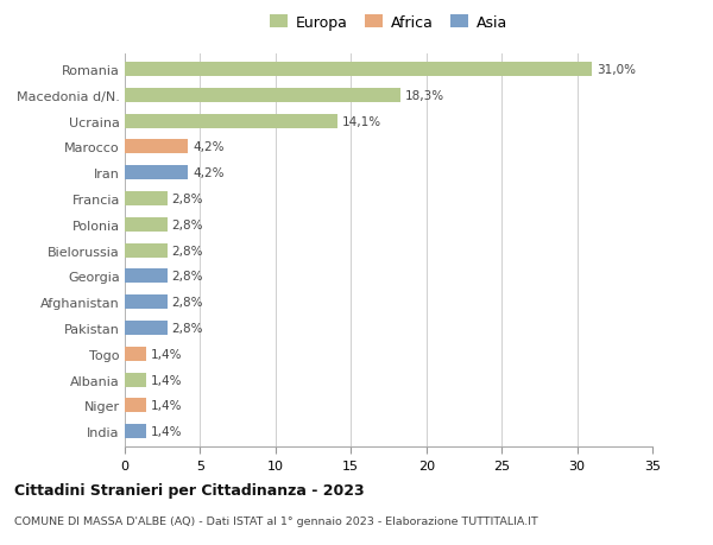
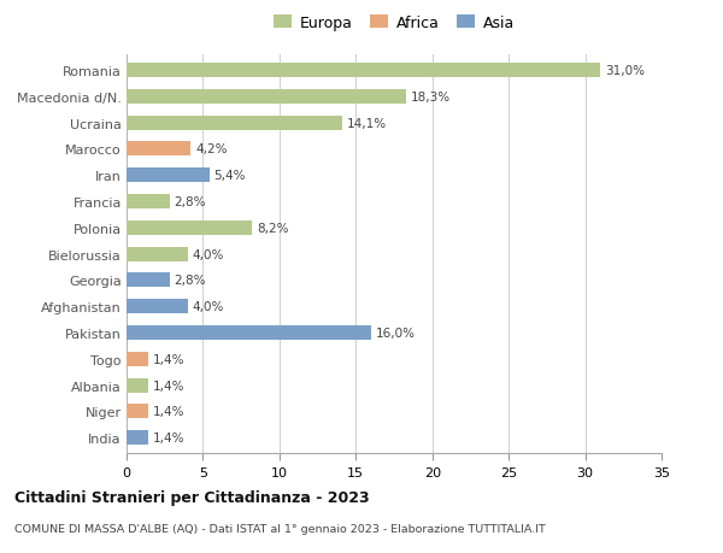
Iran: 4,2% -> 5,4%
Polonia: 2,8% -> 8,2%
Bielorussia: 2,8% -> 4,0%
Afghanistan: 2,8% -> 4,0%
Pakistan: 2,8% -> 16,0%
